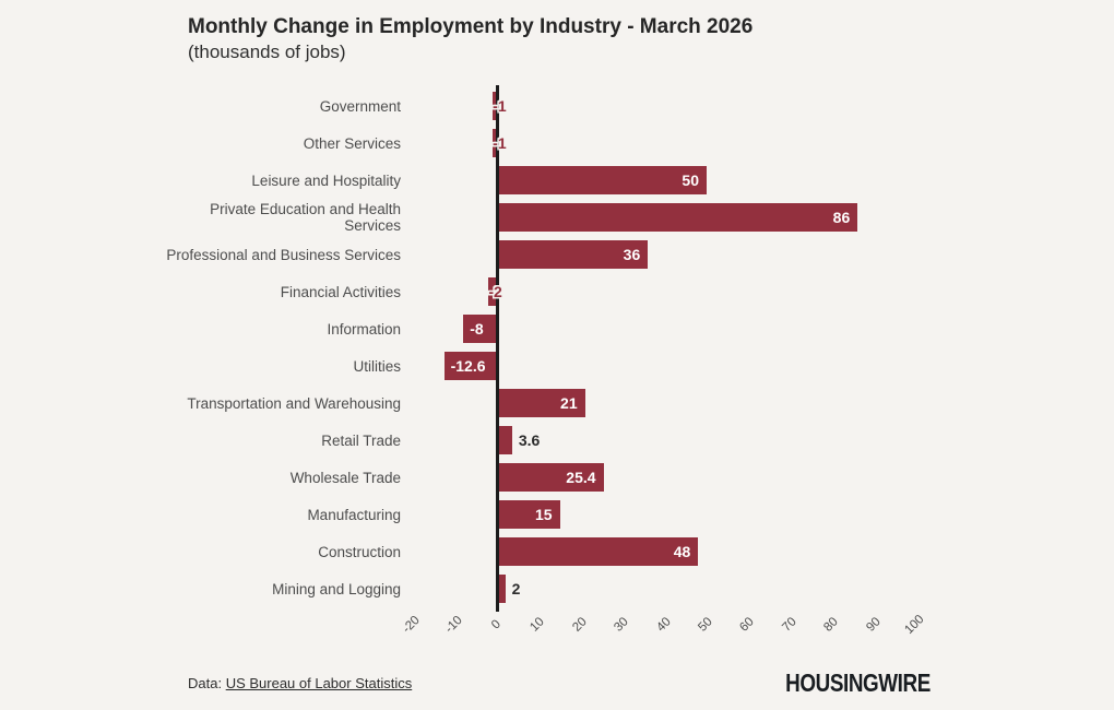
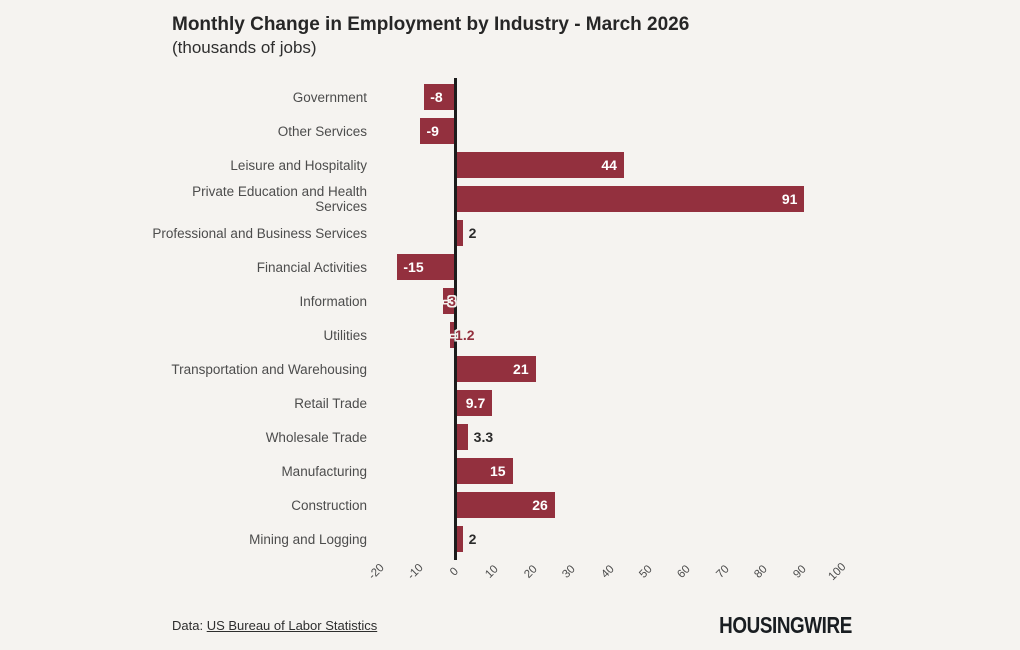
Government: -1 -> -8
Other Services: -1 -> -9
Leisure and Hospitality: 50 -> 44
Private Education and Health Services: 86 -> 91
Professional and Business Services: 36 -> 2
Financial Activities: -2 -> -15
Information: -8 -> -3
Utilities: -12.6 -> -1.2
Retail Trade: 3.6 -> 9.7
Wholesale Trade: 25.4 -> 3.3
Construction: 48 -> 26
